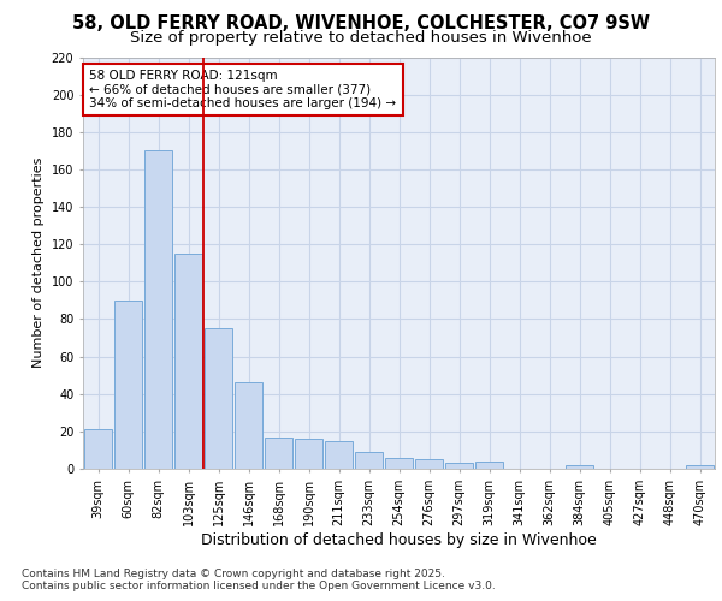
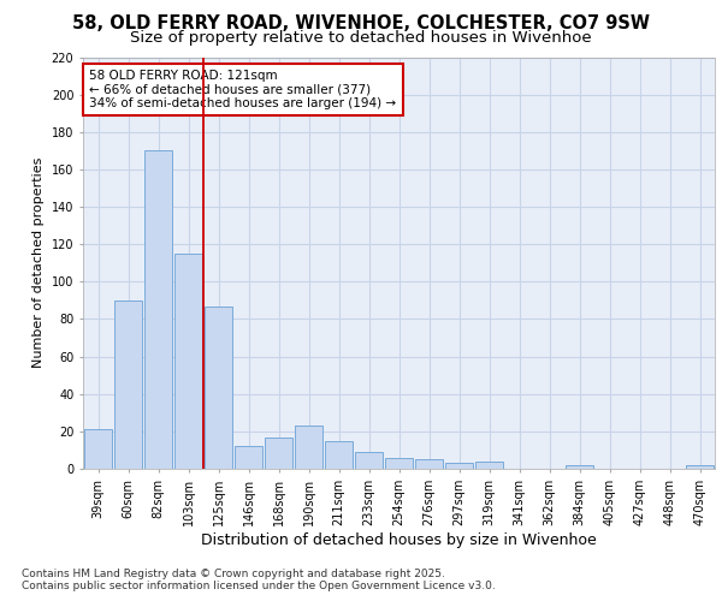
125sqm: 75 -> 87
146sqm: 46 -> 12
190sqm: 16 -> 23
